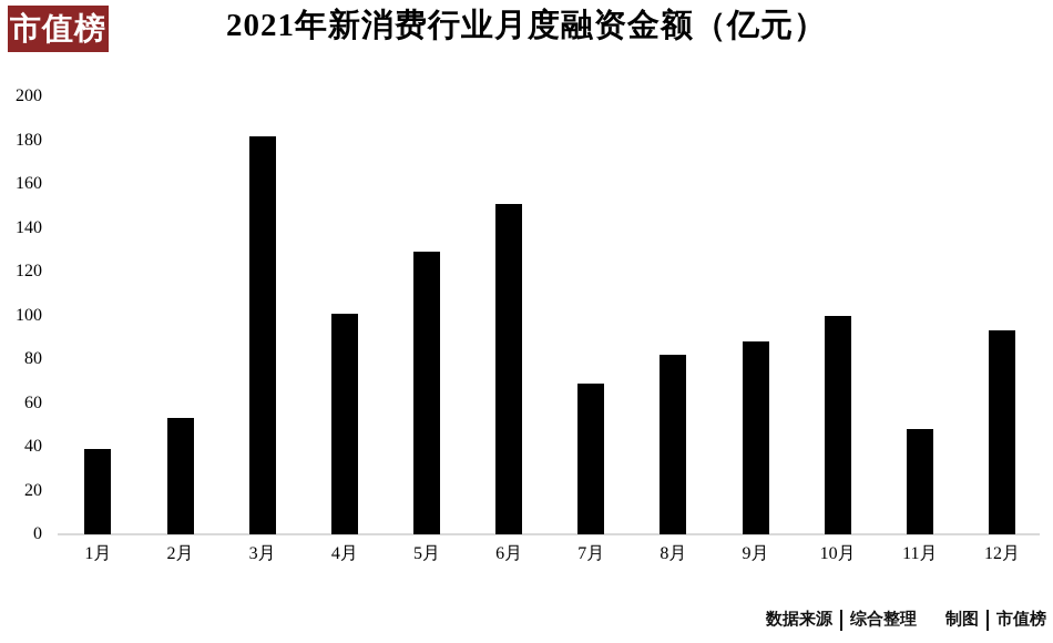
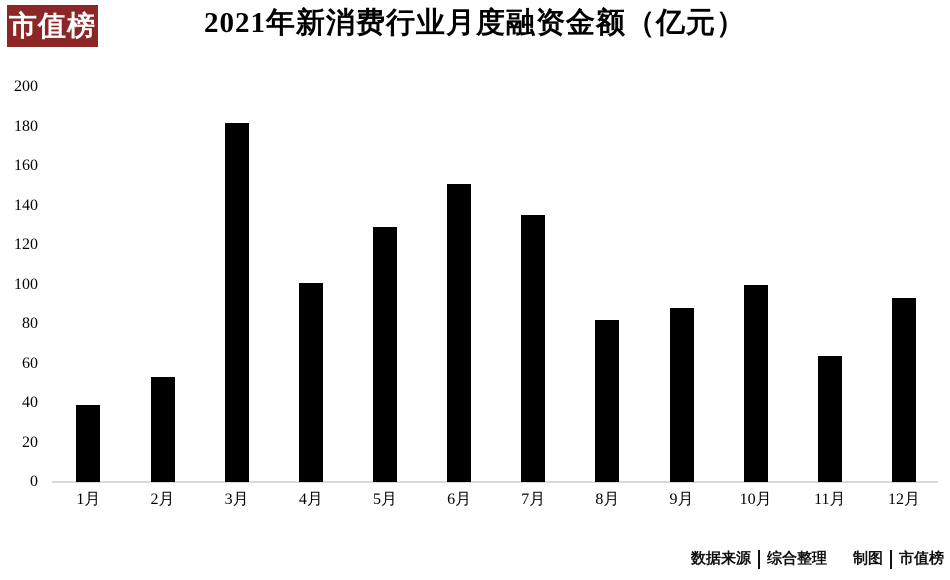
7月: 69 -> 135
11月: 48 -> 64
